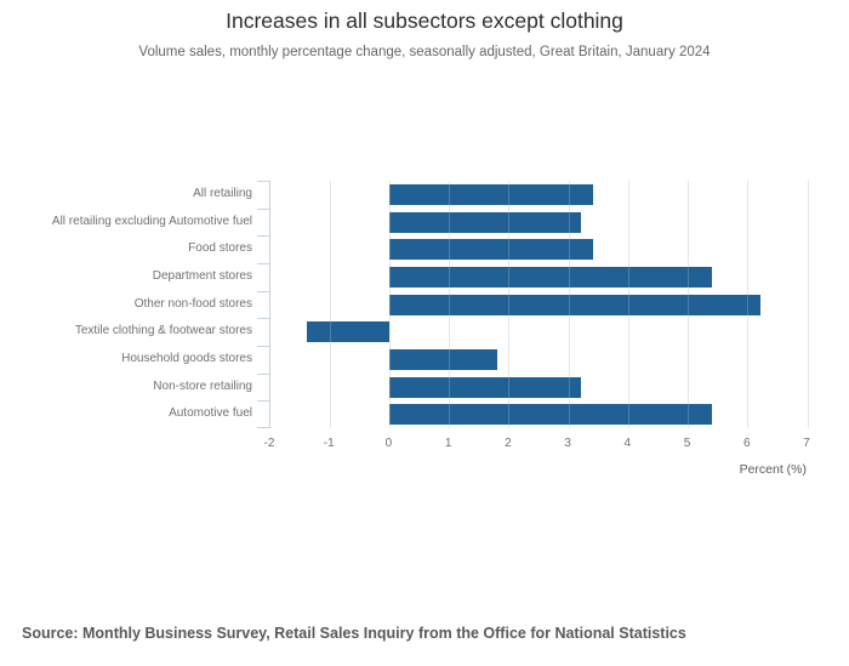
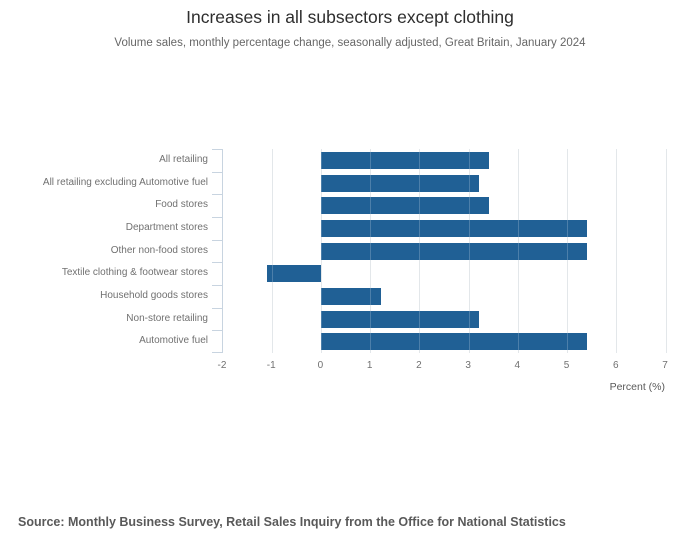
Other non-food stores: 6.2 -> 5.4
Textile clothing & footwear stores: -1.4 -> -1.1
Household goods stores: 1.8 -> 1.2
